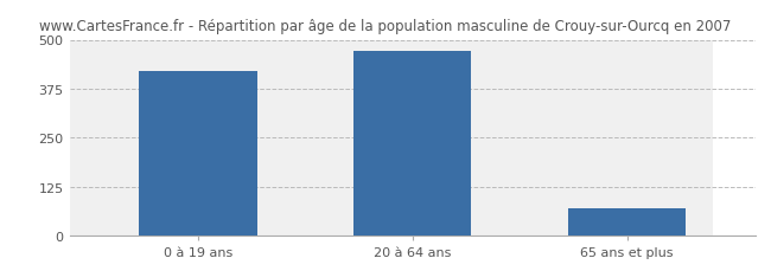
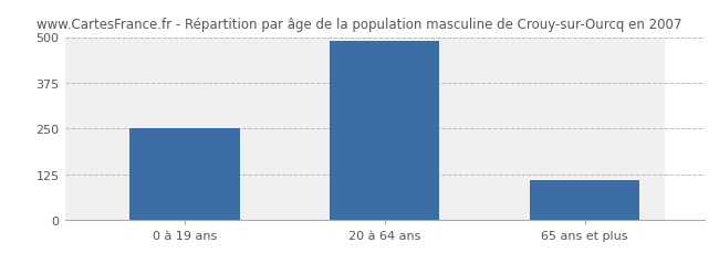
0 à 19 ans: 420 -> 250
20 à 64 ans: 470 -> 490
65 ans et plus: 70 -> 110
